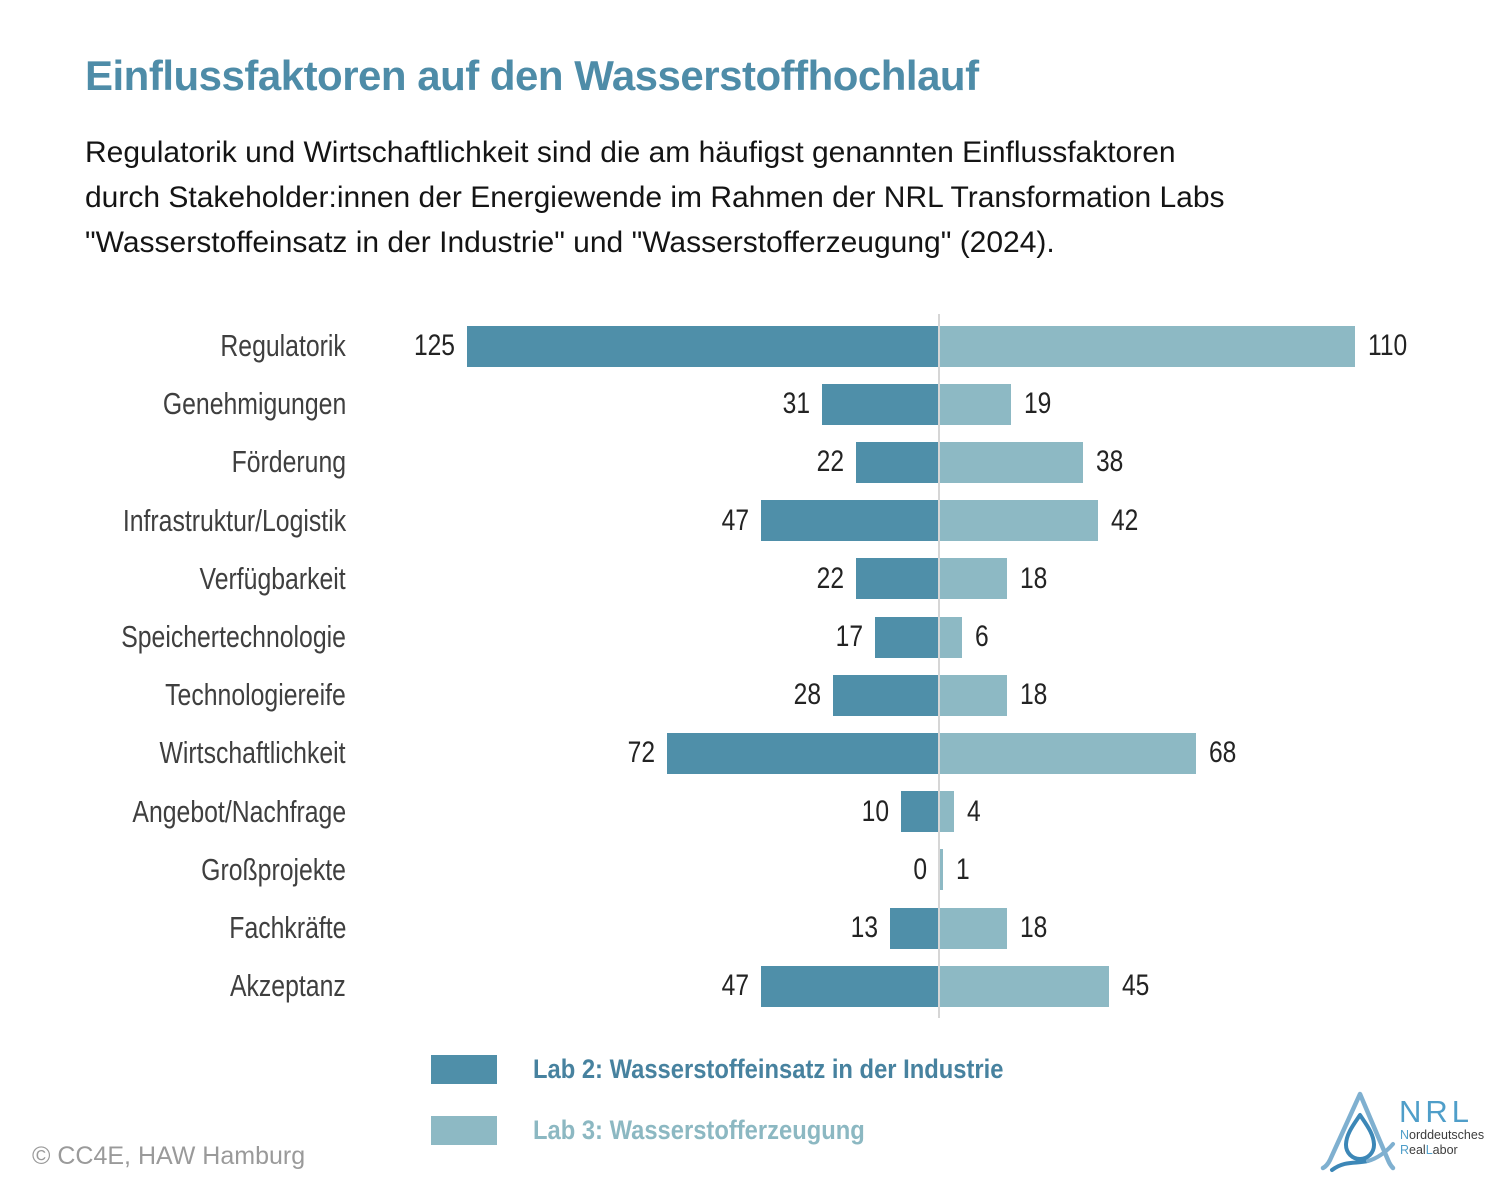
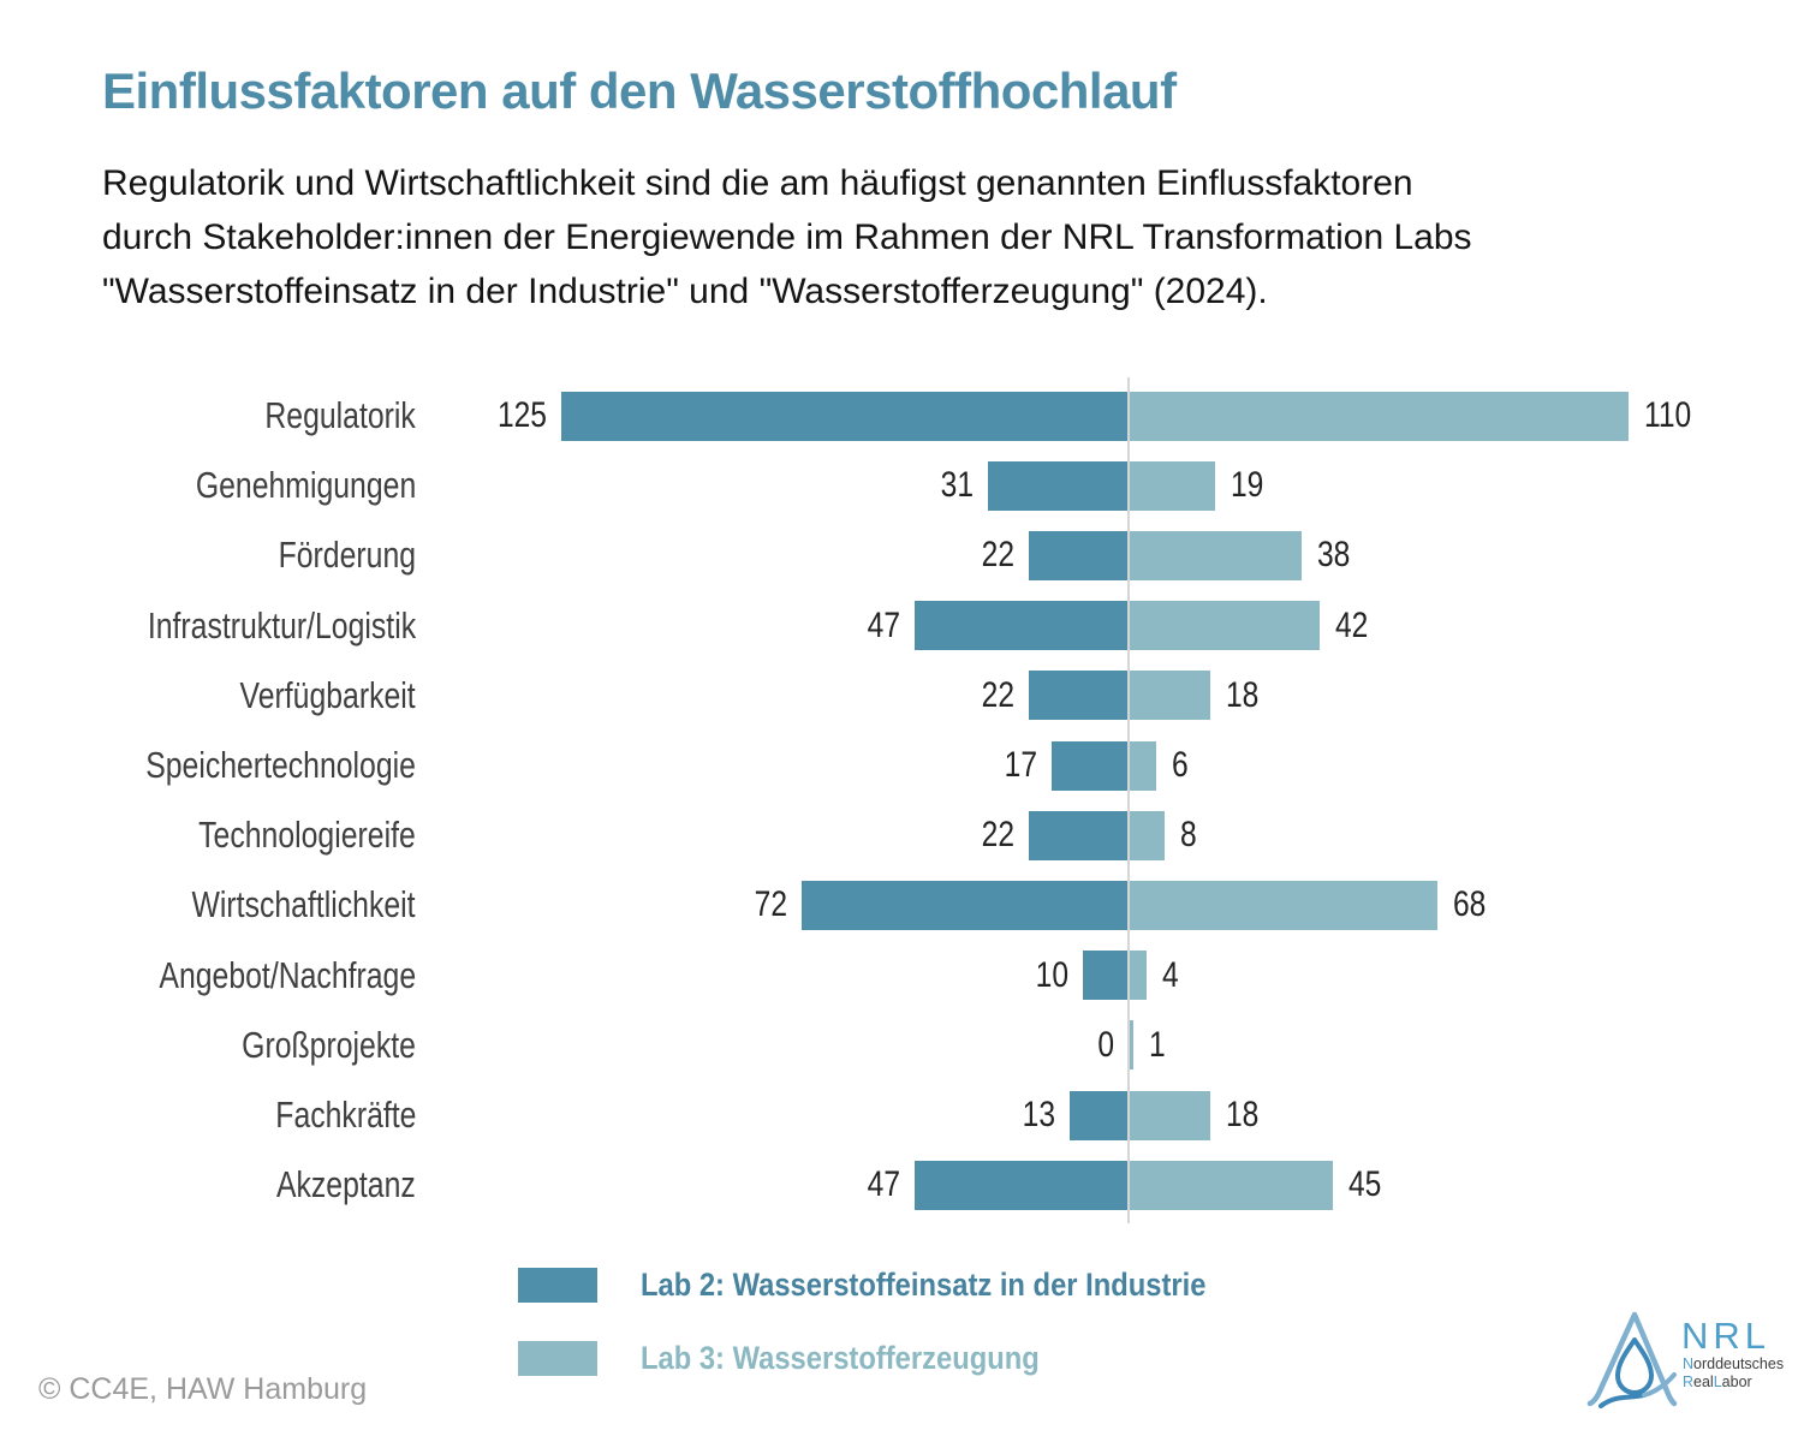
Lab 2: Wasserstoffeinsatz in der Industrie/Technologiereife: 28 -> 22
Lab 3: Wasserstofferzeugung/Technologiereife: 18 -> 8
